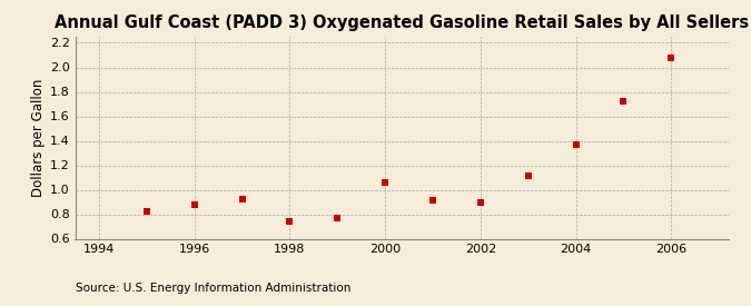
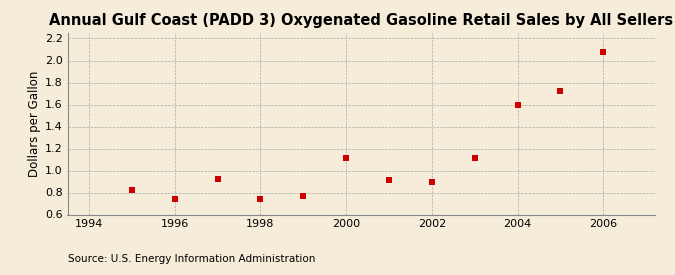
1996: 0.88 -> 0.74
2000: 1.06 -> 1.11
2004: 1.37 -> 1.60
